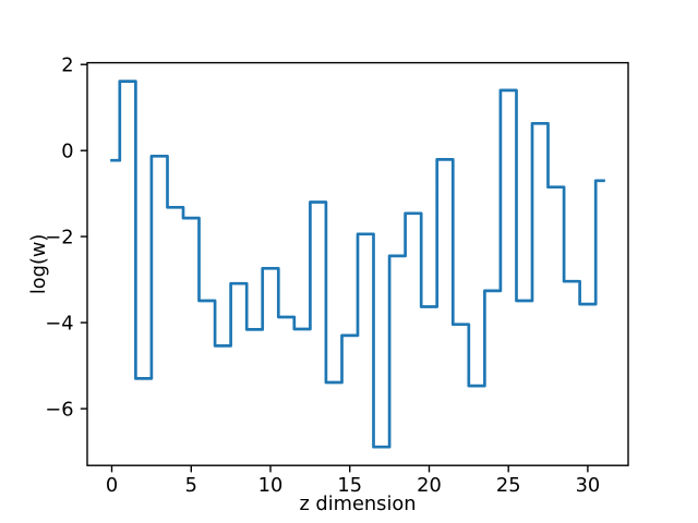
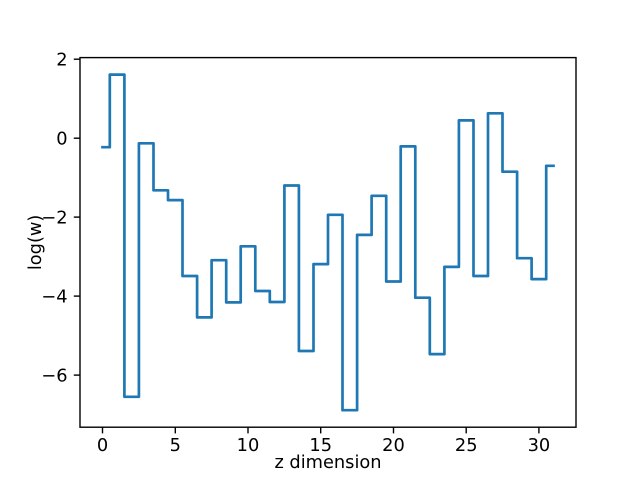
2: -5.3 -> -6.5
15: -4.3 -> -3.2
25: 1.4 -> 0.5
